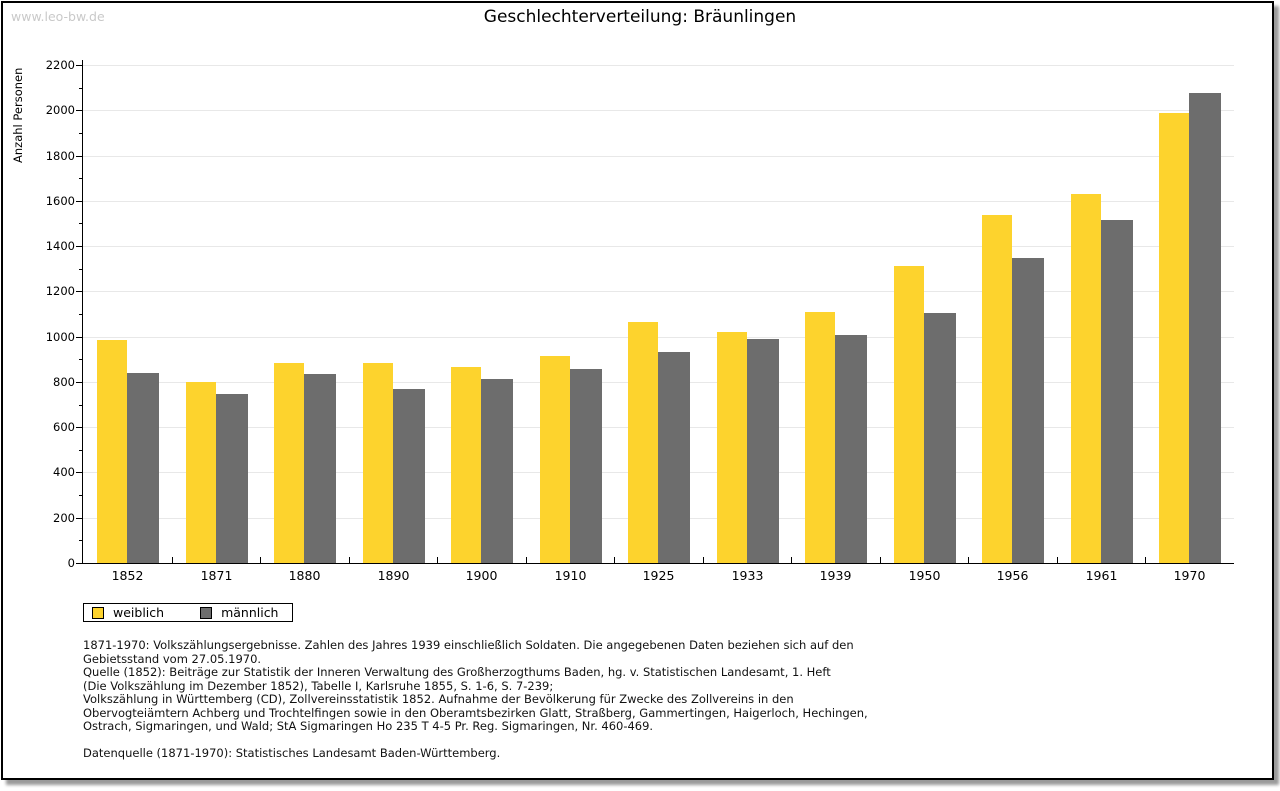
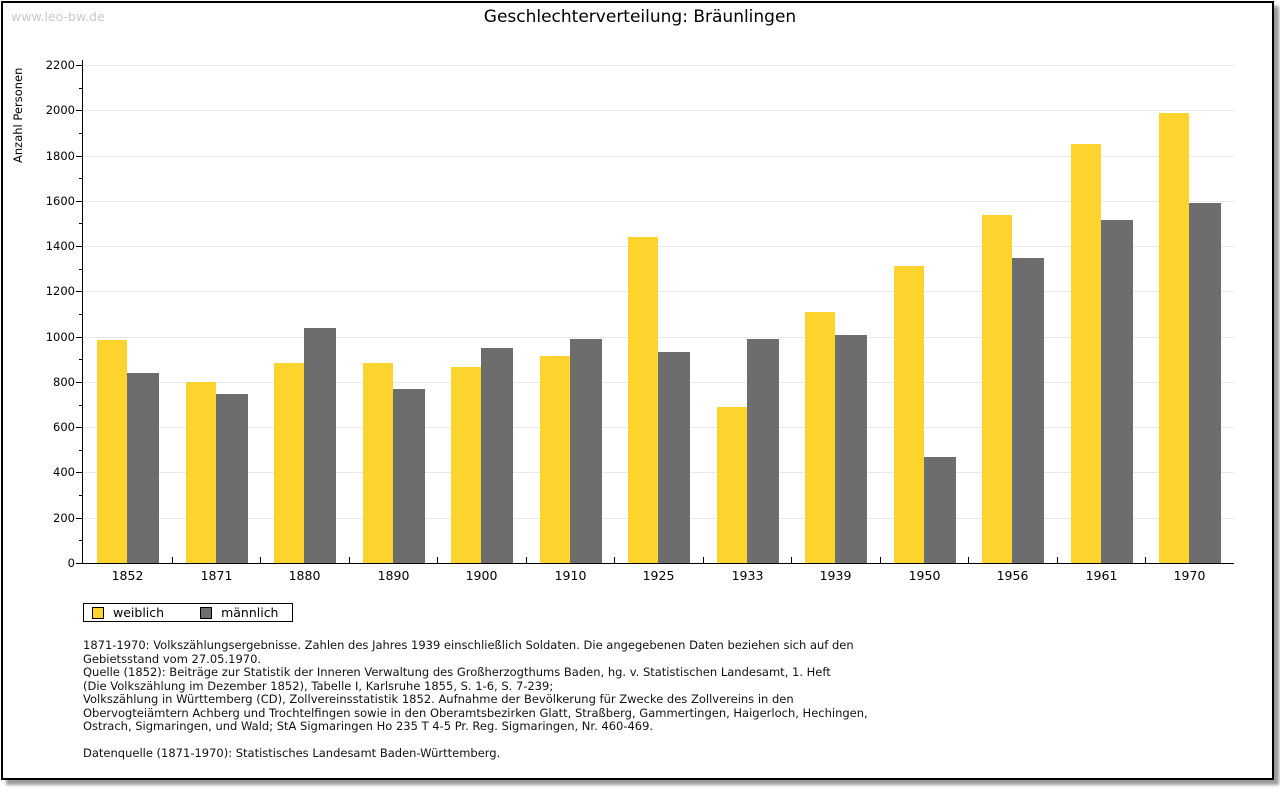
männlich/1880: 830 -> 1040
männlich/1900: 820 -> 950
männlich/1910: 860 -> 990
weiblich/1925: 1060 -> 1440
weiblich/1933: 1020 -> 690
männlich/1950: 1100 -> 470
weiblich/1961: 1630 -> 1850
männlich/1970: 2080 -> 1590
